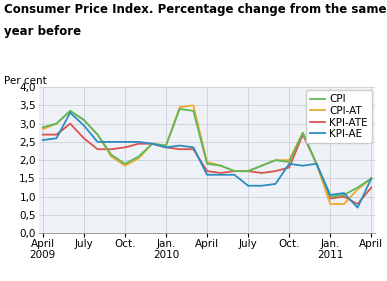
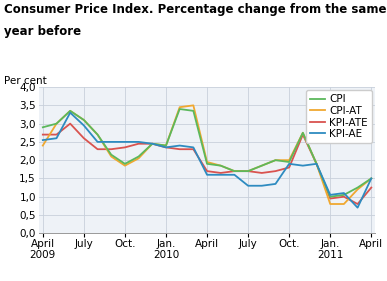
CPI-AT/April 2009: 2,85 -> 2,40
